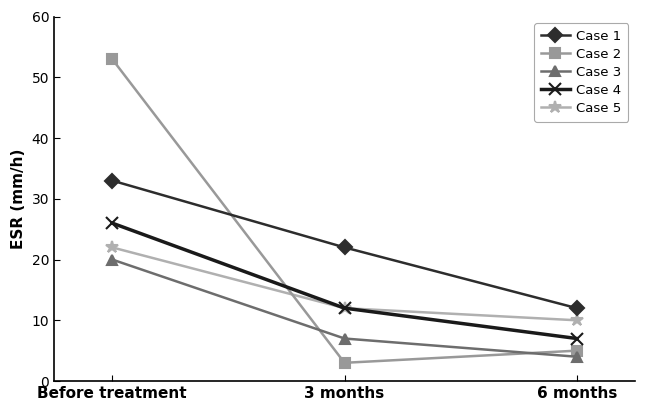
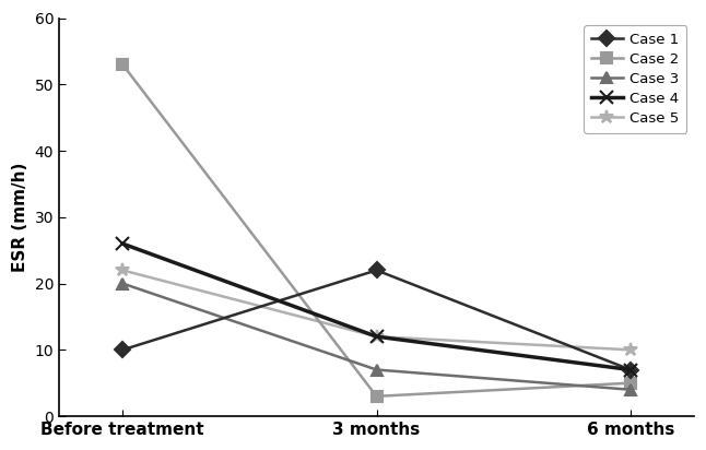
Case 1/Before treatment: 33 -> 10
Case 1/6 months: 12 -> 7
